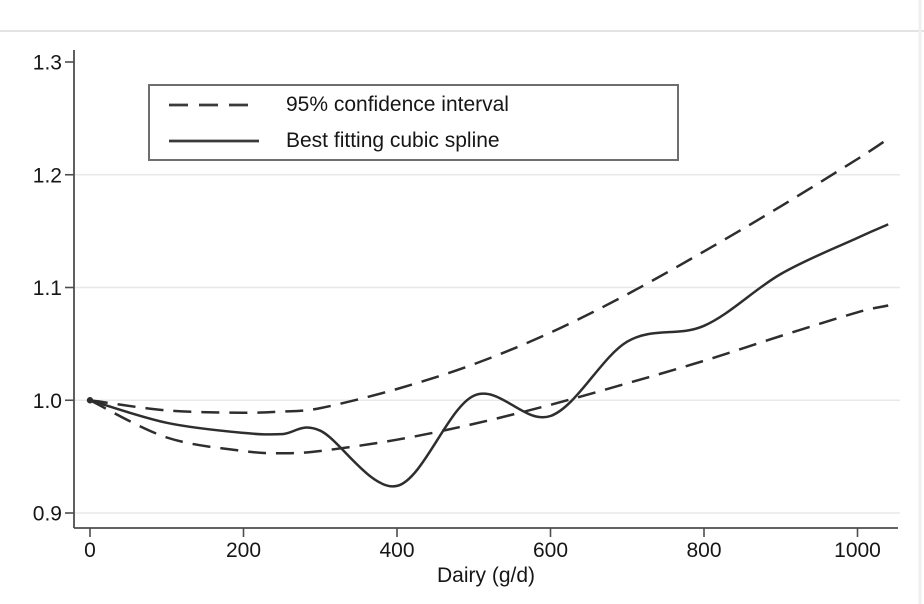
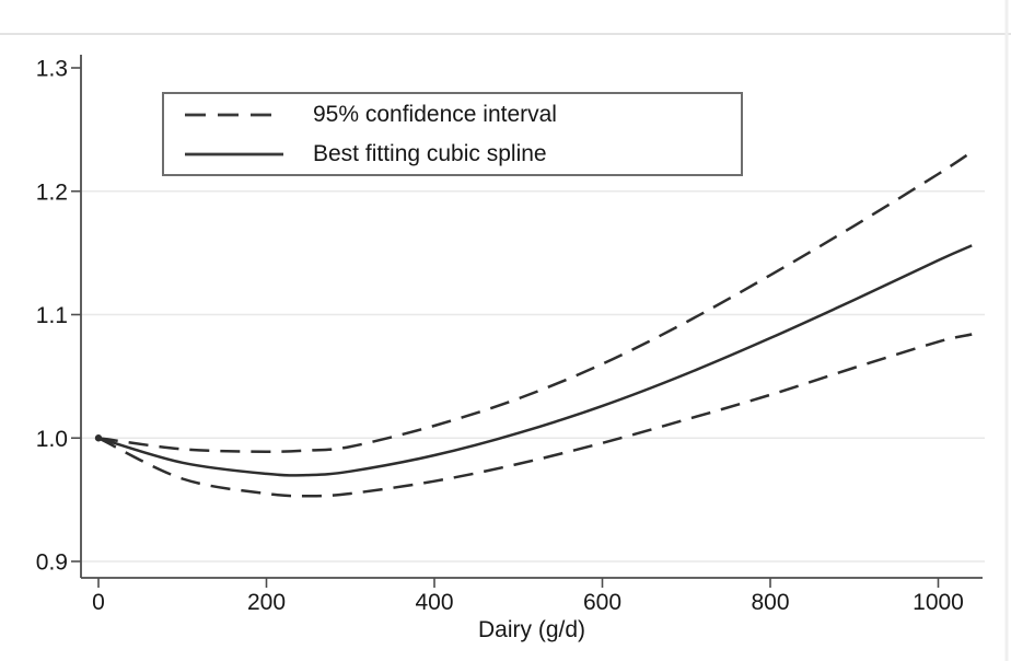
Best fitting cubic spline/400: 0.924 -> 0.986
Best fitting cubic spline/600: 0.986 -> 1.026
Best fitting cubic spline/800: 1.066 -> 1.081
